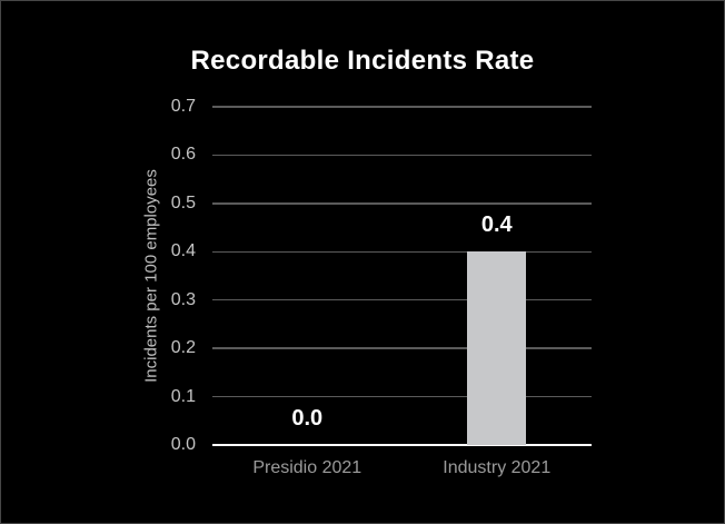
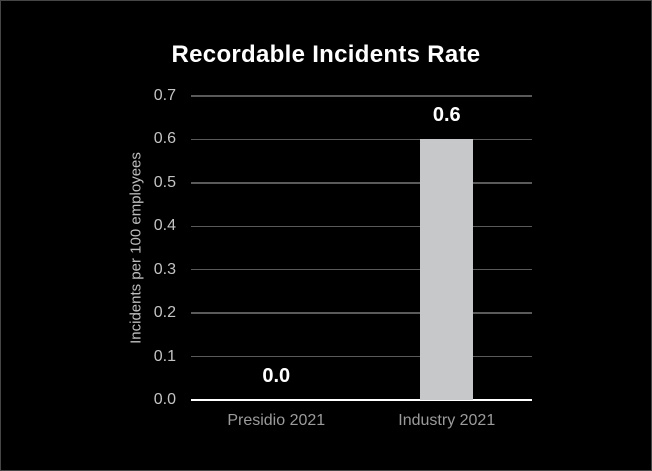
Industry 2021: 0.4 -> 0.6
